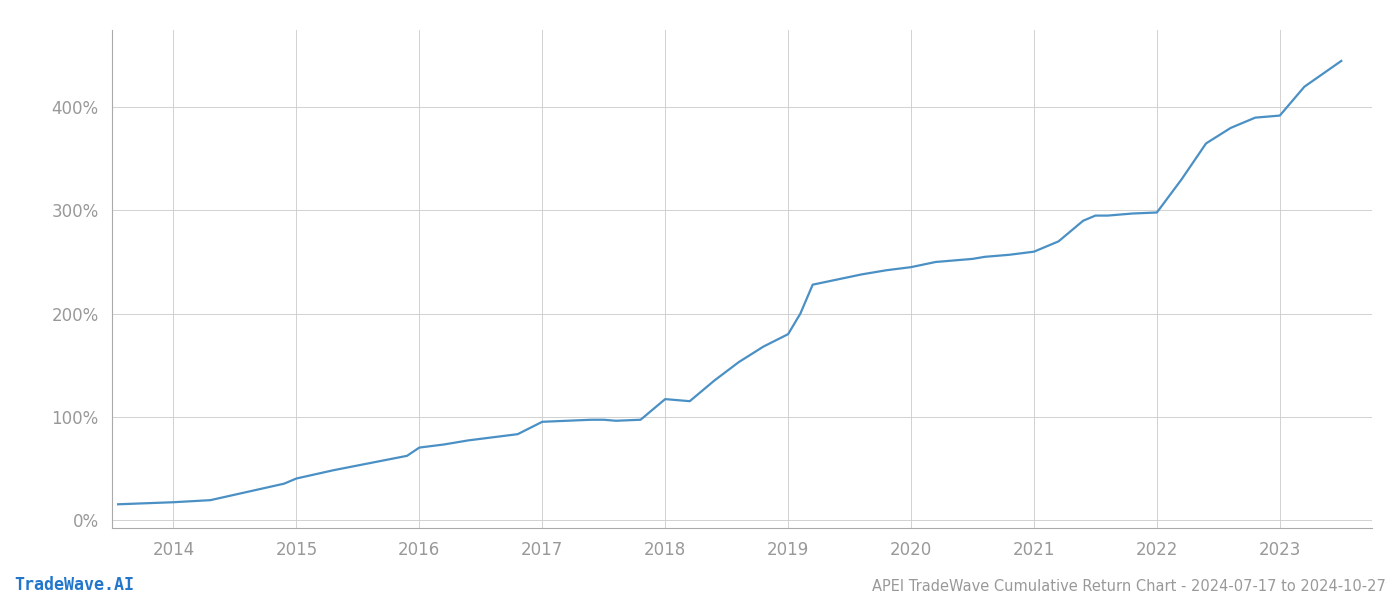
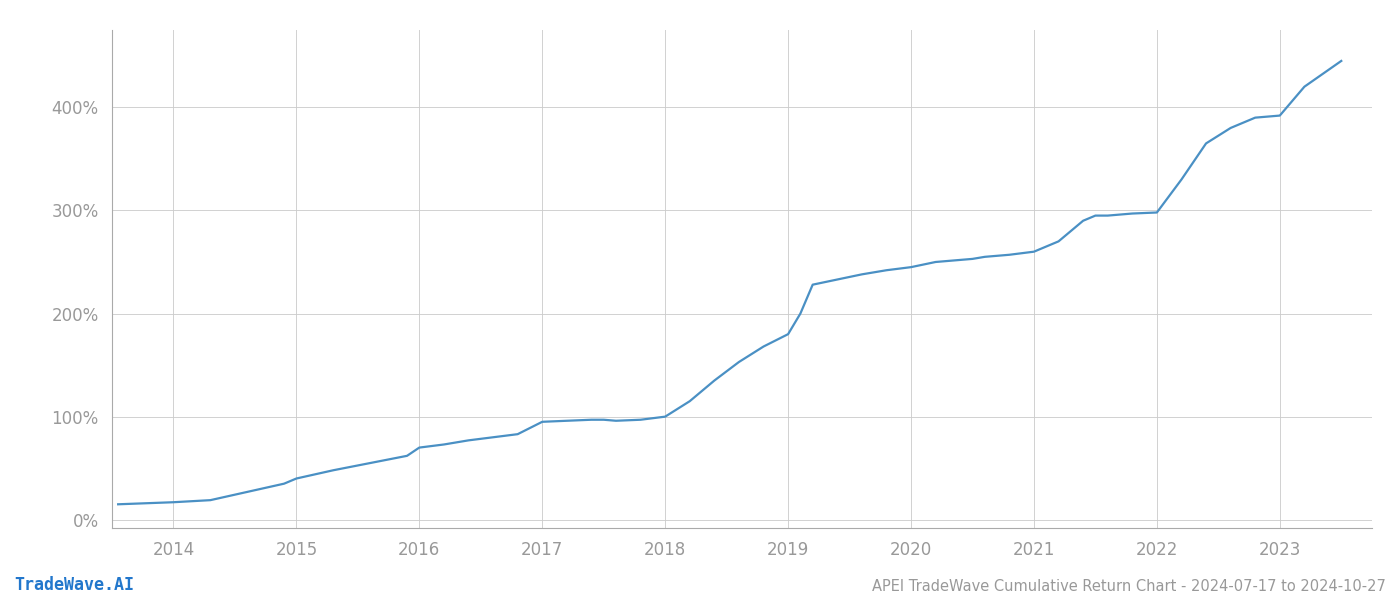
2018: 117% -> 100%
